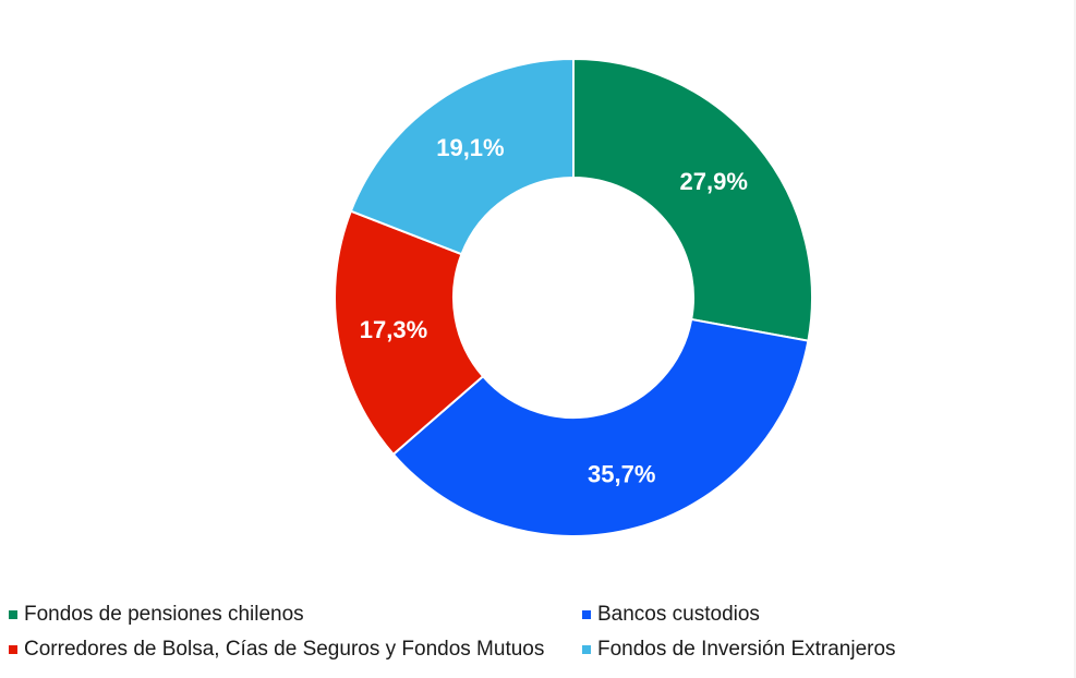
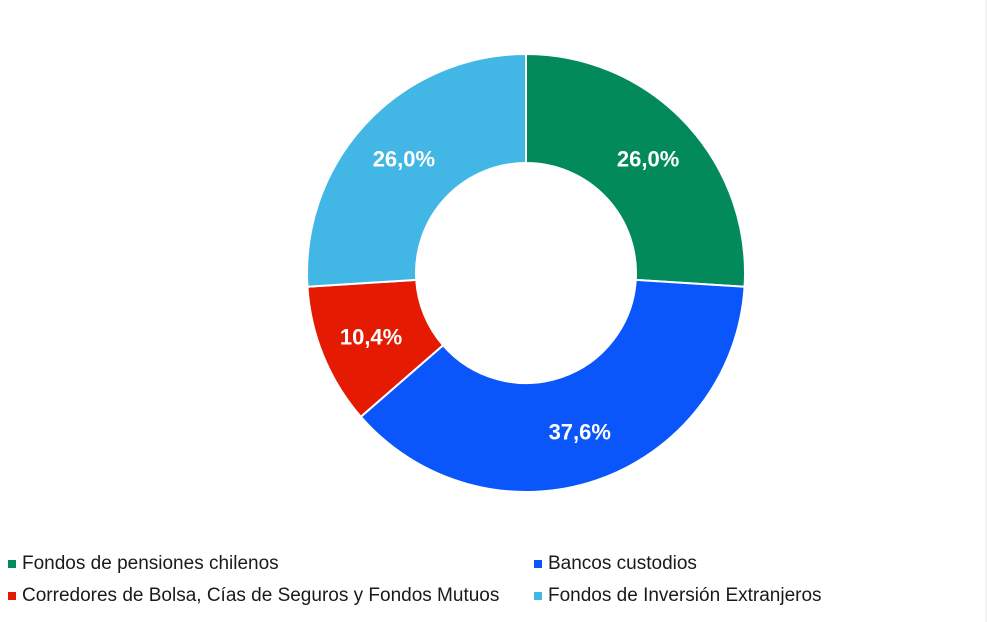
Fondos de pensiones chilenos: 27,9% -> 26,0%
Bancos custodios: 35,7% -> 37,6%
Corredores de Bolsa, Cías de Seguros y Fondos Mutuos: 17,3% -> 10,4%
Fondos de Inversión Extranjeros: 19,1% -> 26,0%
